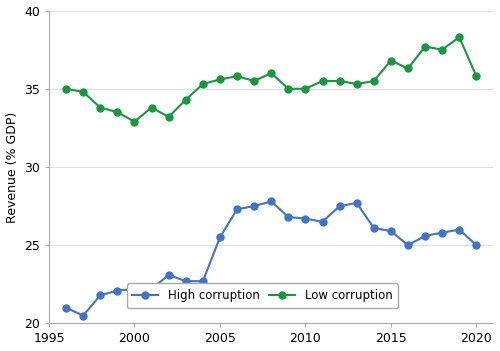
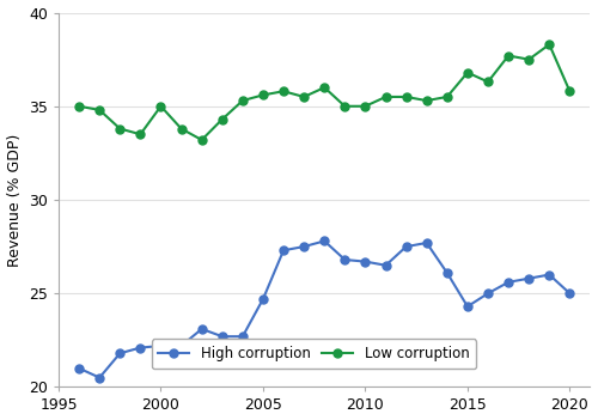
Low corruption/2000: 32.9 -> 35.0
High corruption/2005: 25.5 -> 24.7
High corruption/2015: 25.9 -> 24.3
